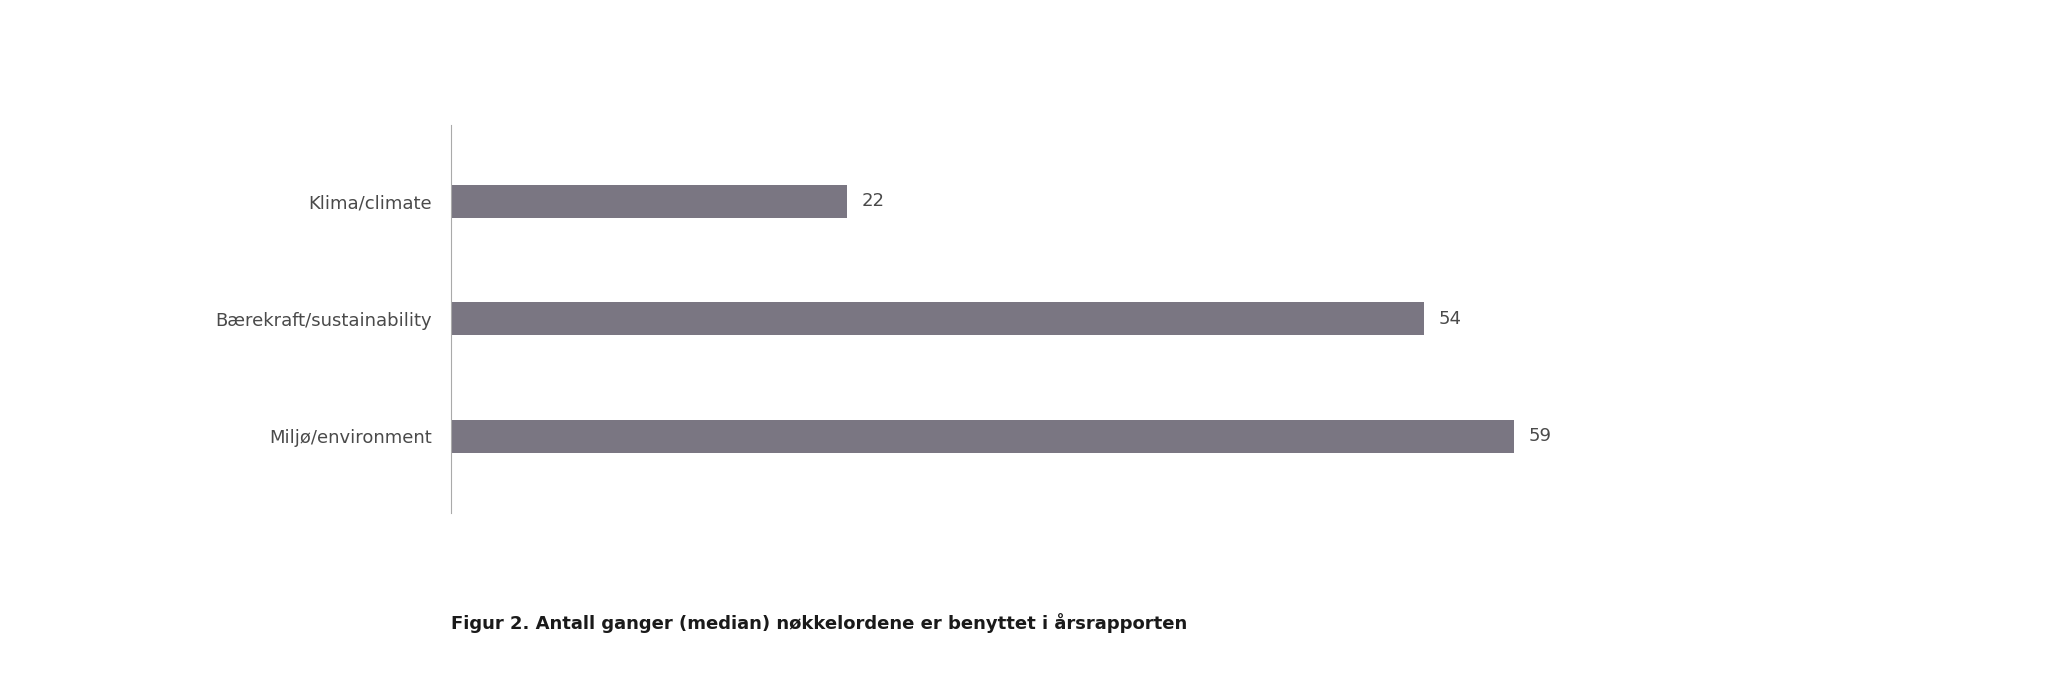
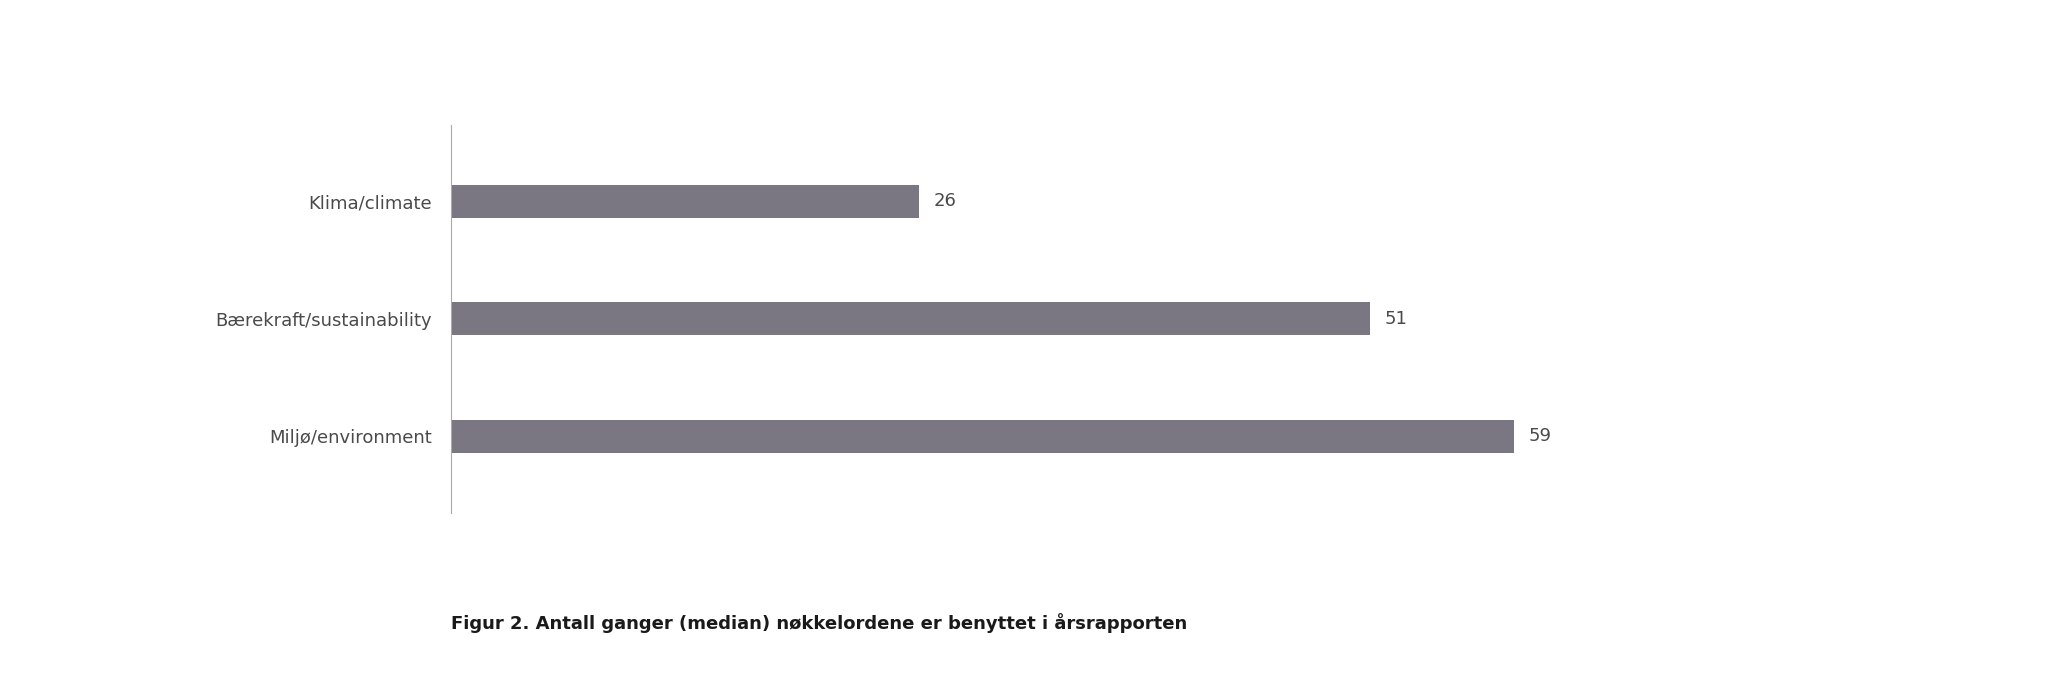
Klima/climate: 22 -> 26
Bærekraft/sustainability: 54 -> 51
